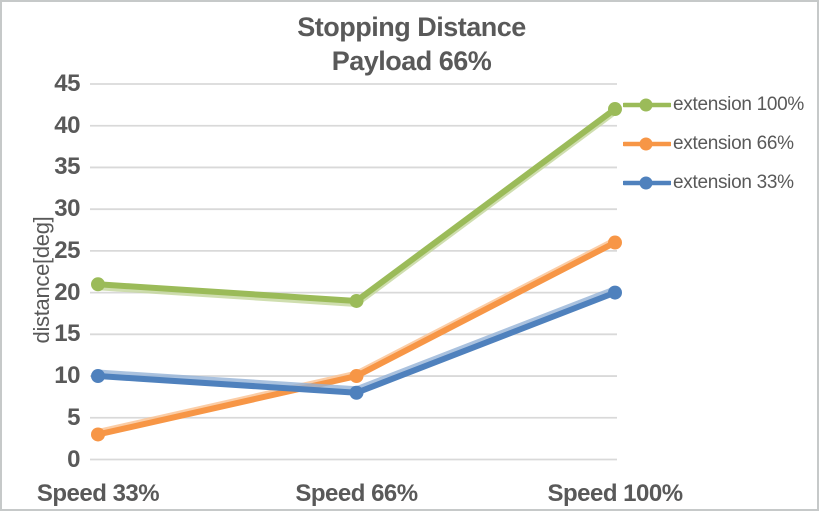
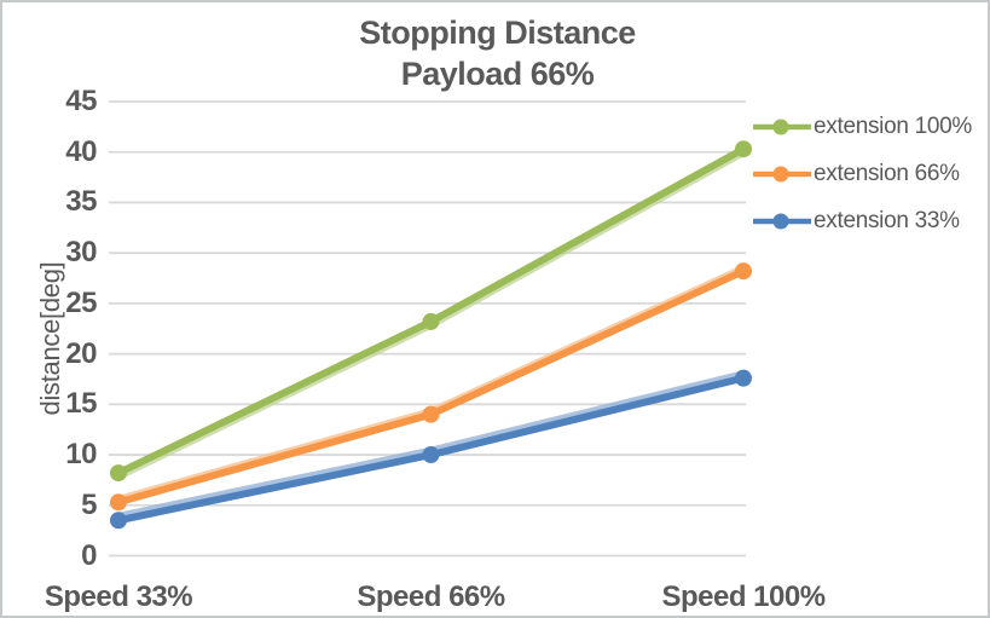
extension 100%/Speed 33%: 21 -> 8
extension 66%/Speed 33%: 3 -> 5
extension 33%/Speed 33%: 10 -> 4
extension 100%/Speed 66%: 19 -> 23
extension 66%/Speed 66%: 10 -> 14
extension 33%/Speed 66%: 8 -> 10
extension 100%/Speed 100%: 42 -> 40
extension 66%/Speed 100%: 26 -> 28
extension 33%/Speed 100%: 20 -> 18
